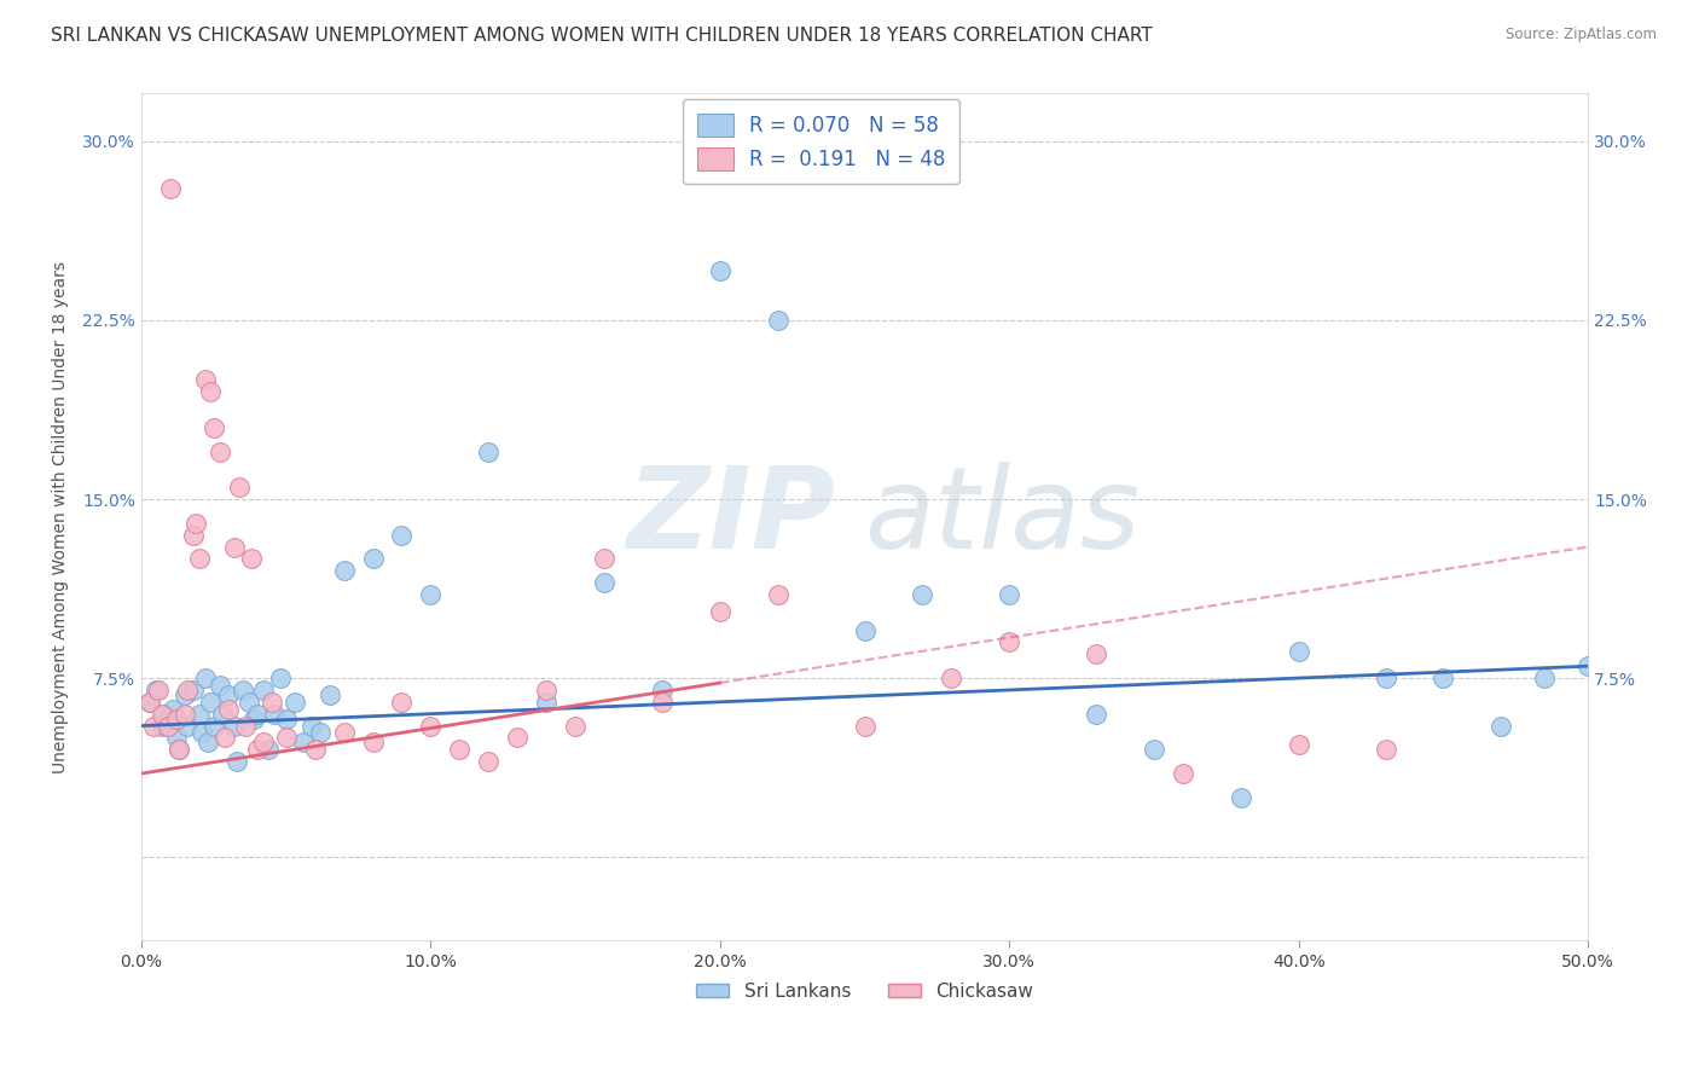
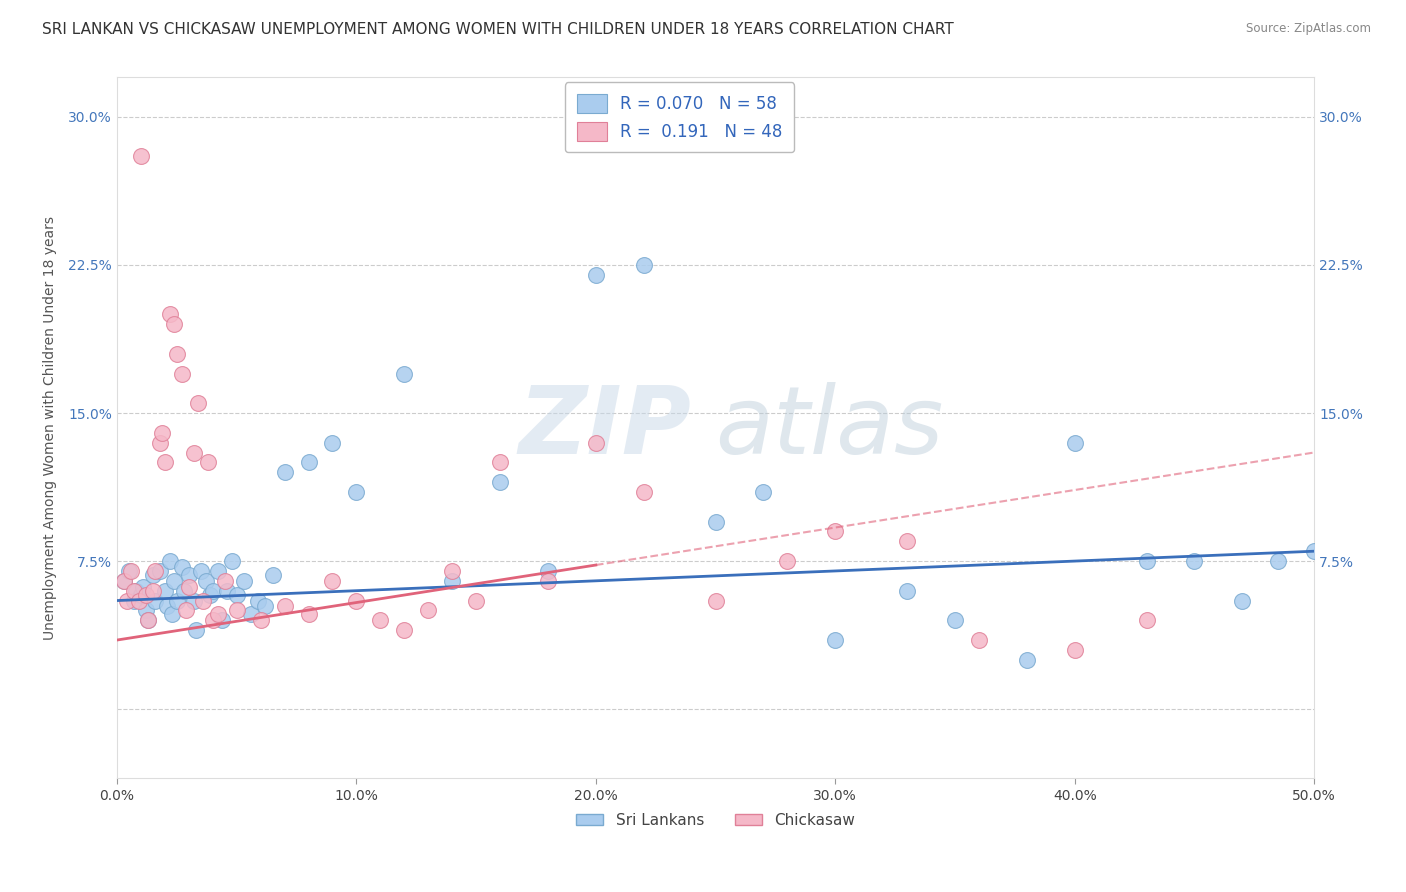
Sri Lankans/20.0%: 24.6% -> 22.0%
Chickasaw/20.0%: 10.3% -> 13.5%
Sri Lankans/30.0%: 11.0% -> 3.5%
Sri Lankans/40.0%: 8.6% -> 13.5%
Chickasaw/40.0%: 4.7% -> 3.0%
